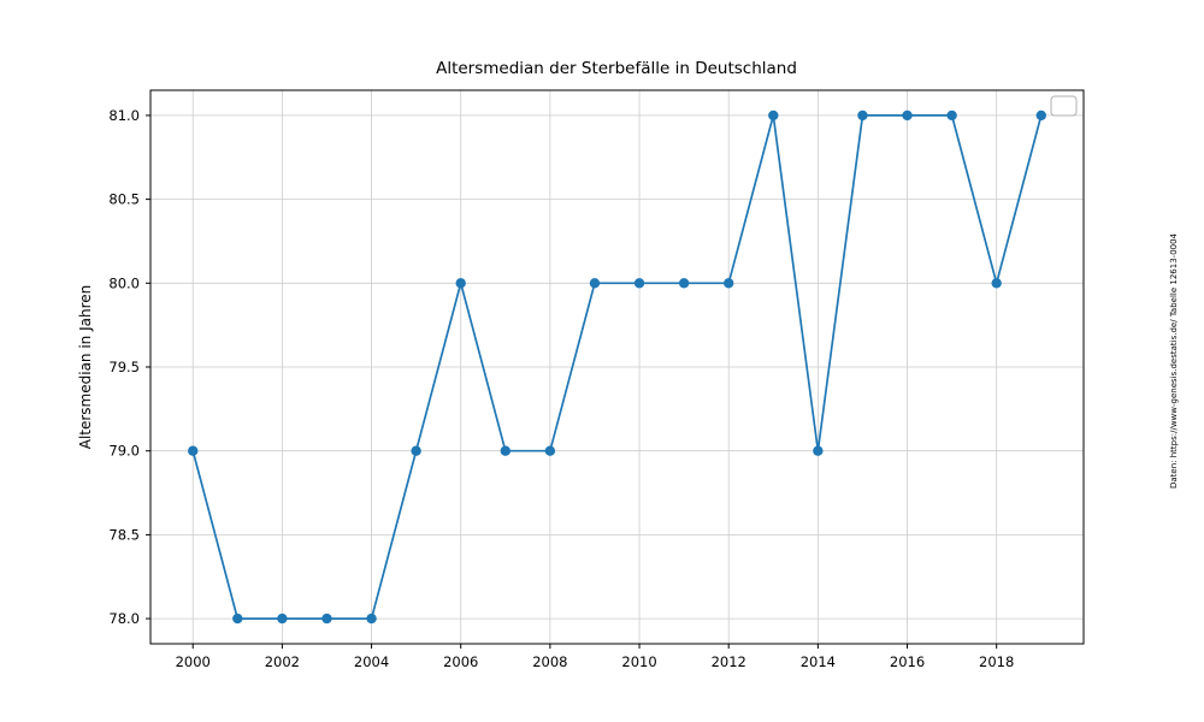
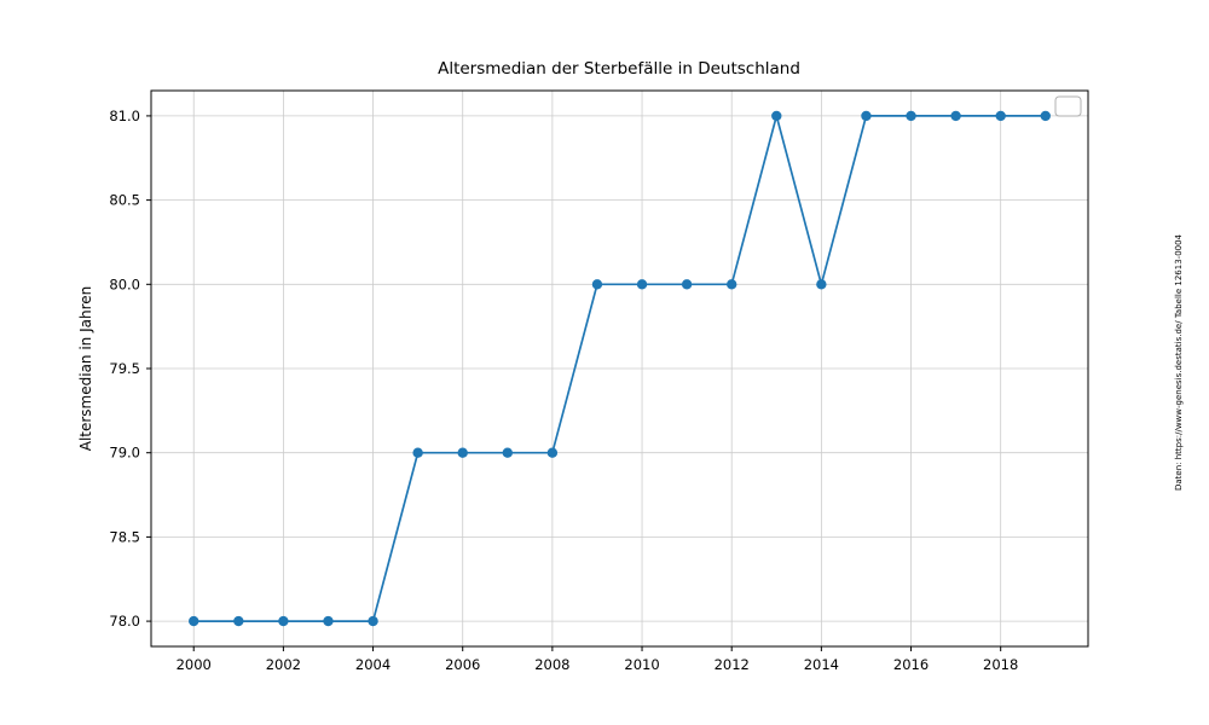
2000: 79 -> 78
2006: 80 -> 79
2014: 79 -> 80
2018: 80 -> 81
